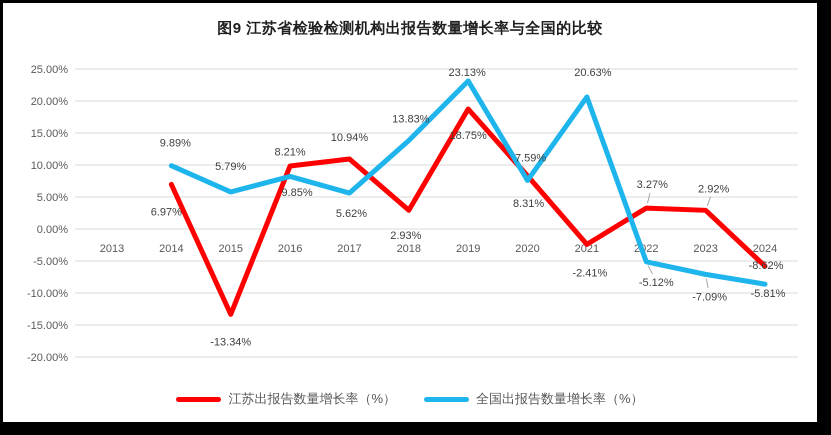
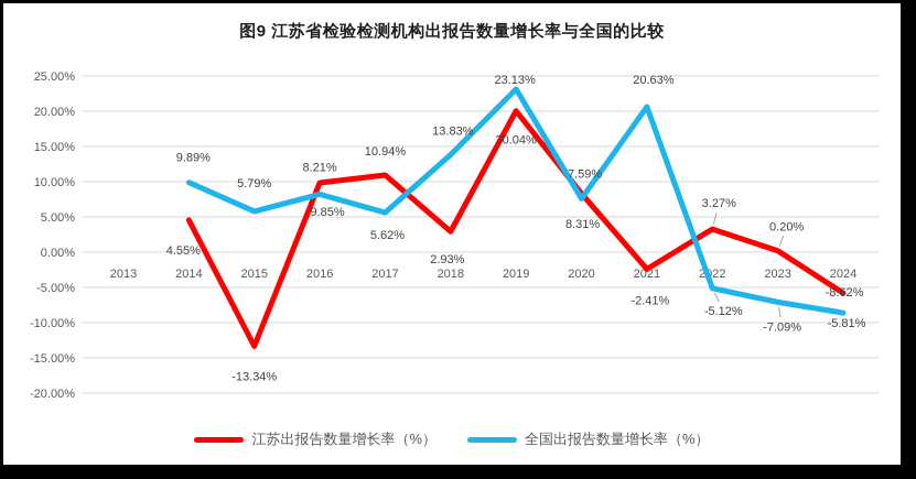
江苏出报告数量增长率（%）/2014: 6.97% -> 4.55%
江苏出报告数量增长率（%）/2019: 18.75% -> 20.04%
江苏出报告数量增长率（%）/2023: 2.92% -> 0.20%
